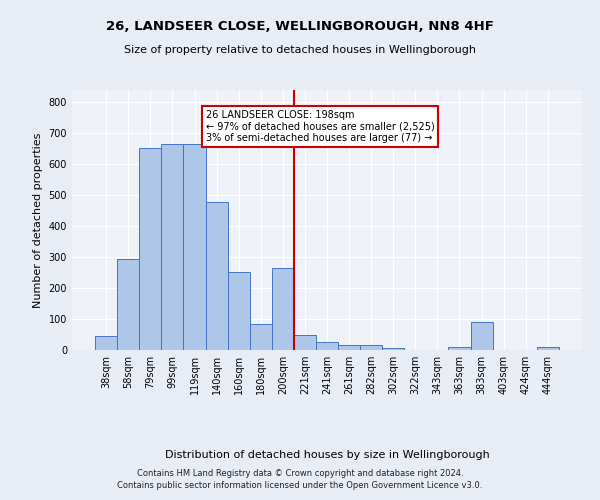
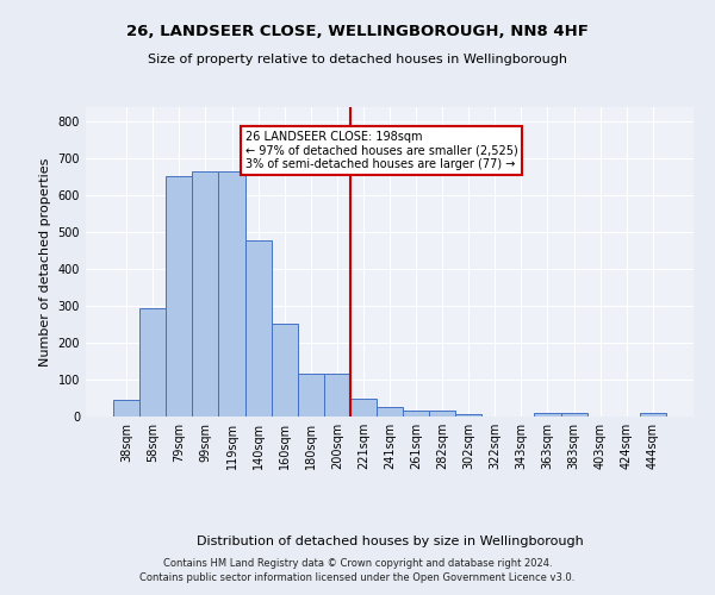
180sqm: 85 -> 115
200sqm: 265 -> 115
383sqm: 90 -> 10
